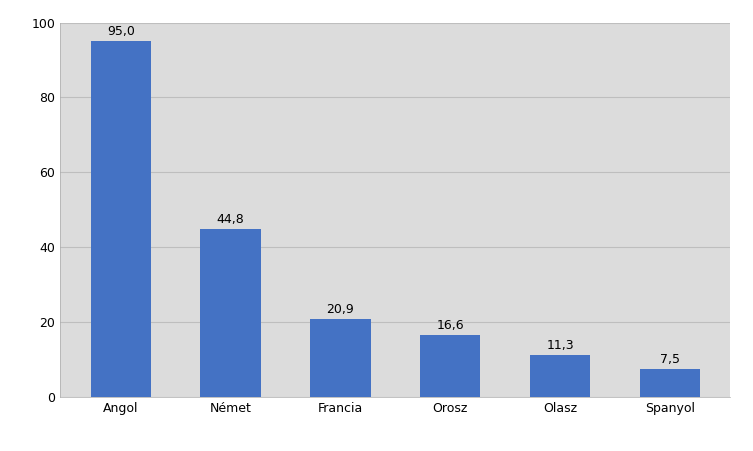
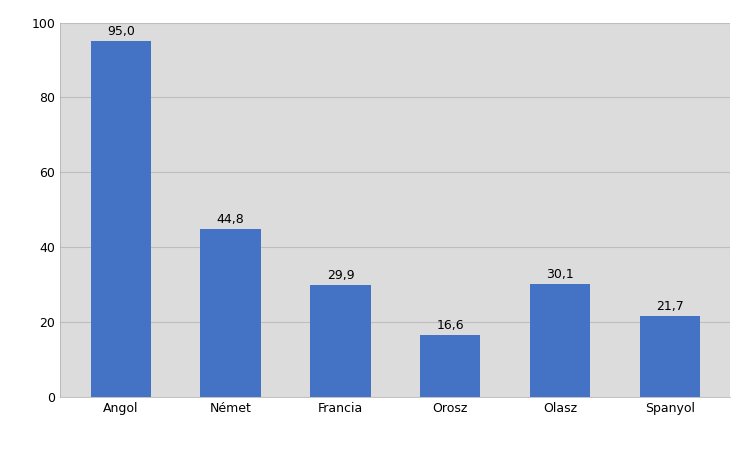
Francia: 20,9 -> 29,9
Olasz: 11,3 -> 30,1
Spanyol: 7,5 -> 21,7
